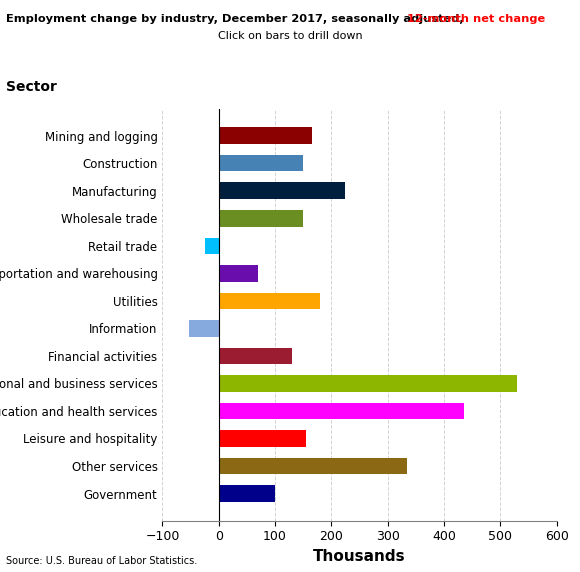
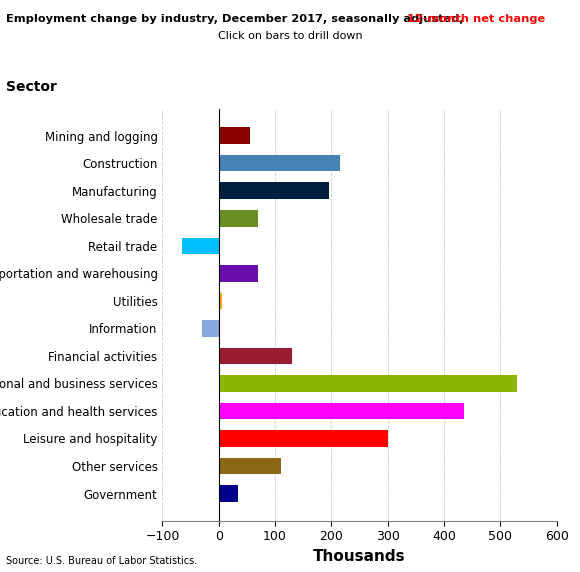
Mining and logging: 166 -> 55
Construction: 150 -> 215
Manufacturing: 224 -> 196
Wholesale trade: 150 -> 70
Retail trade: -24 -> -65
Utilities: 180 -> 5
Information: -52 -> -30
Leisure and hospitality: 154 -> 300
Other services: 334 -> 110
Government: 100 -> 35
